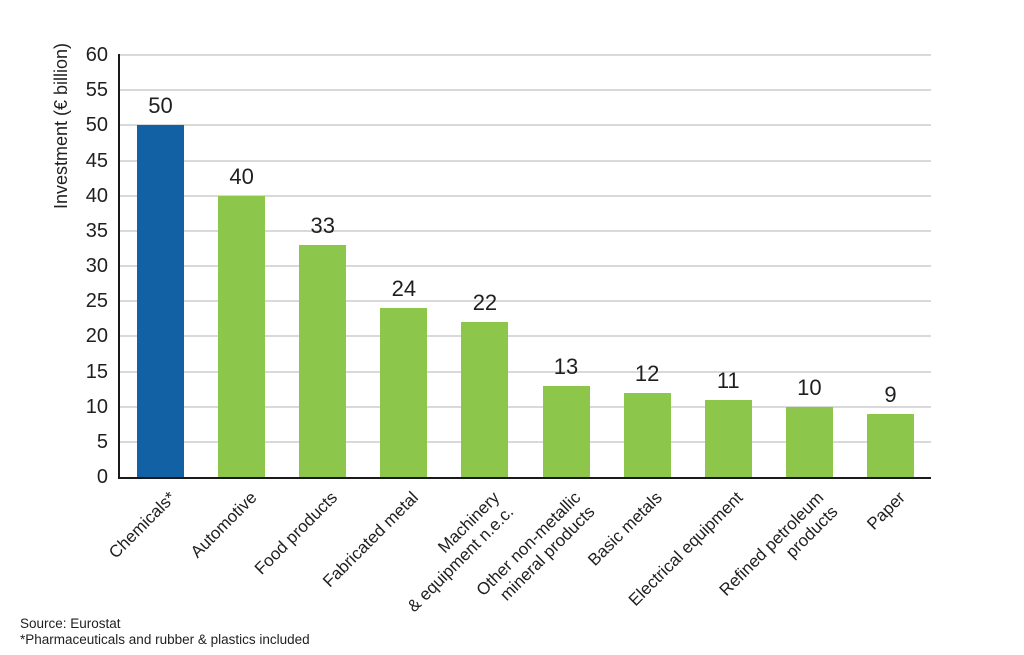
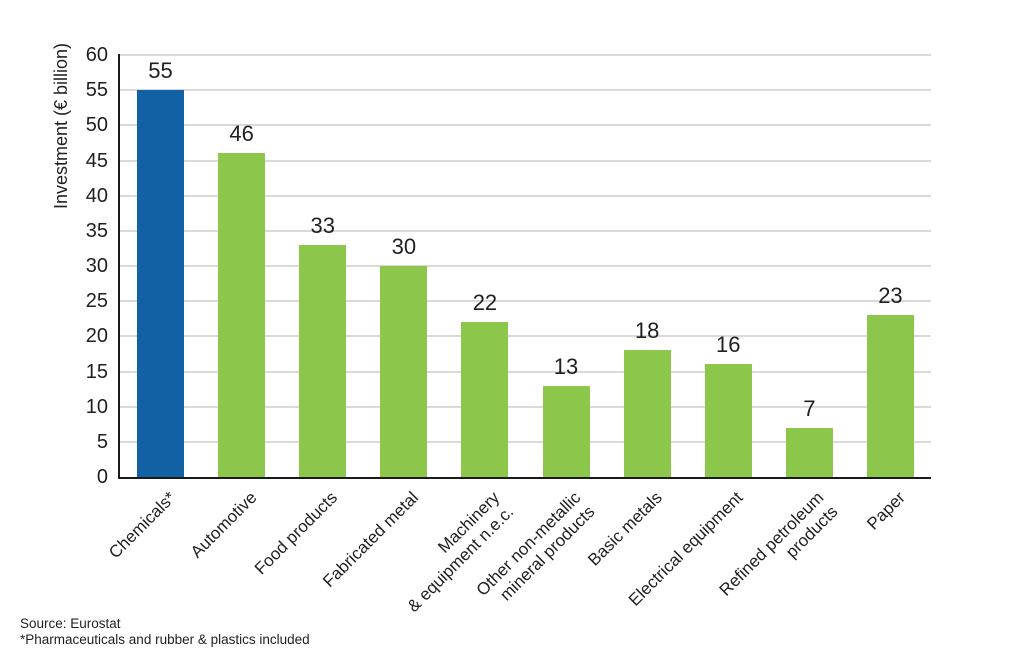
Chemicals*: 50 -> 55
Automotive: 40 -> 46
Fabricated metal: 24 -> 30
Basic metals: 12 -> 18
Electrical equipment: 11 -> 16
Refined petroleum products: 10 -> 7
Paper: 9 -> 23
